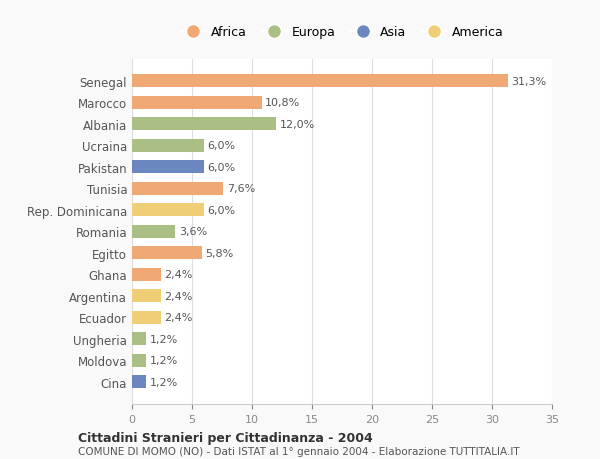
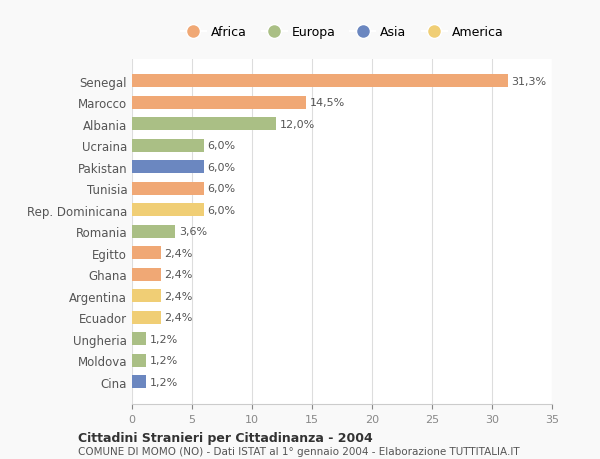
Marocco: 10,8% -> 14,5%
Tunisia: 7,6% -> 6,0%
Egitto: 5,8% -> 2,4%
